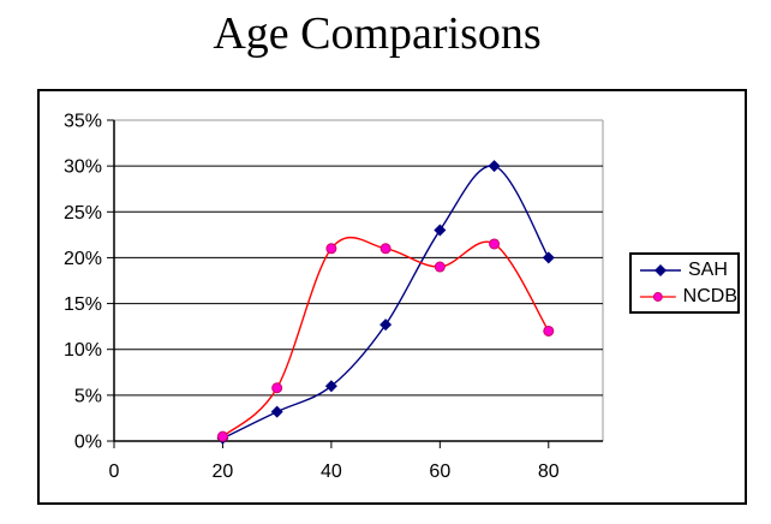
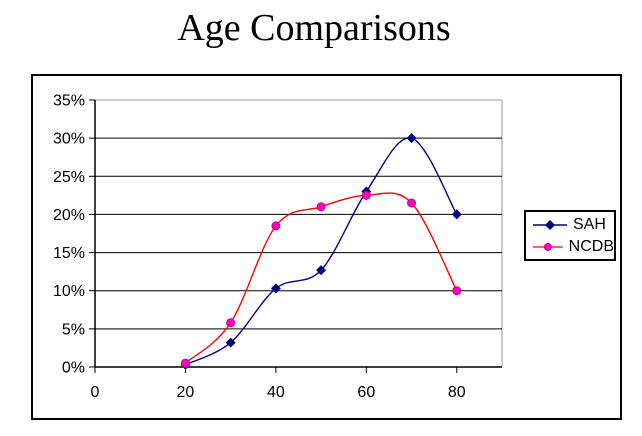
SAH/40: 6% -> 10%
NCDB/40: 21% -> 18%
NCDB/60: 19% -> 22%
NCDB/80: 12% -> 10%
